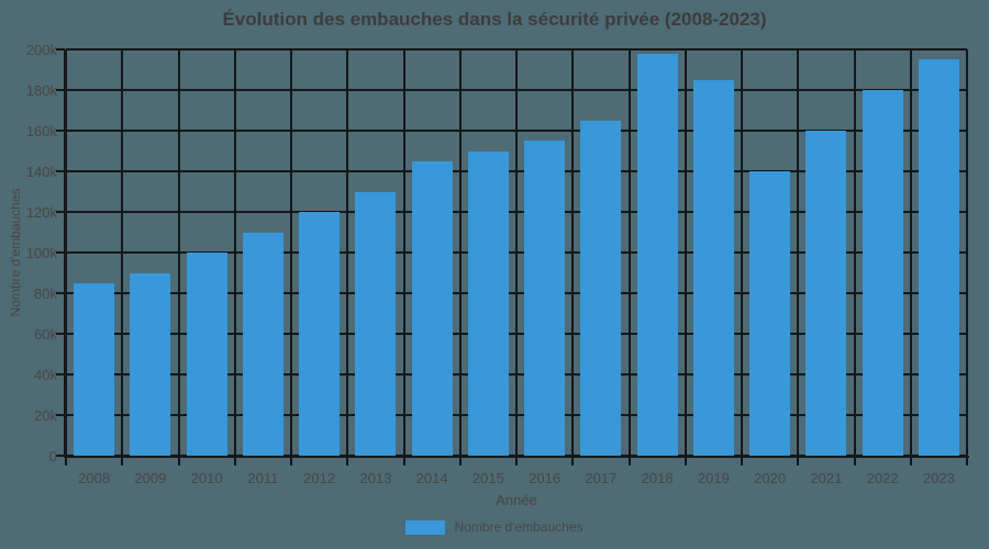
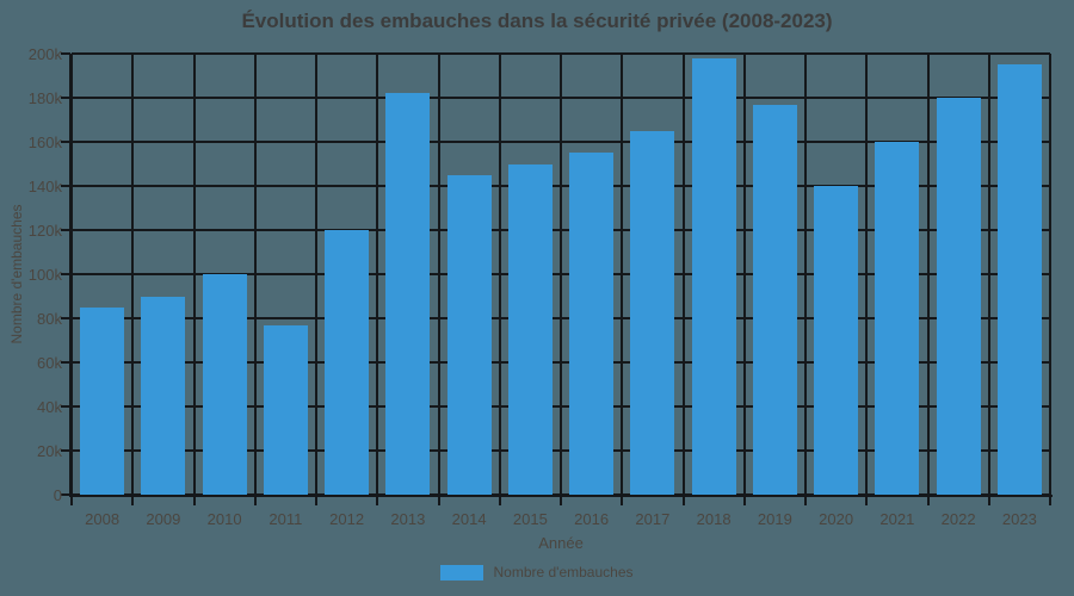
2011: 110k -> 77k
2013: 130k -> 182k
2019: 185k -> 177k
